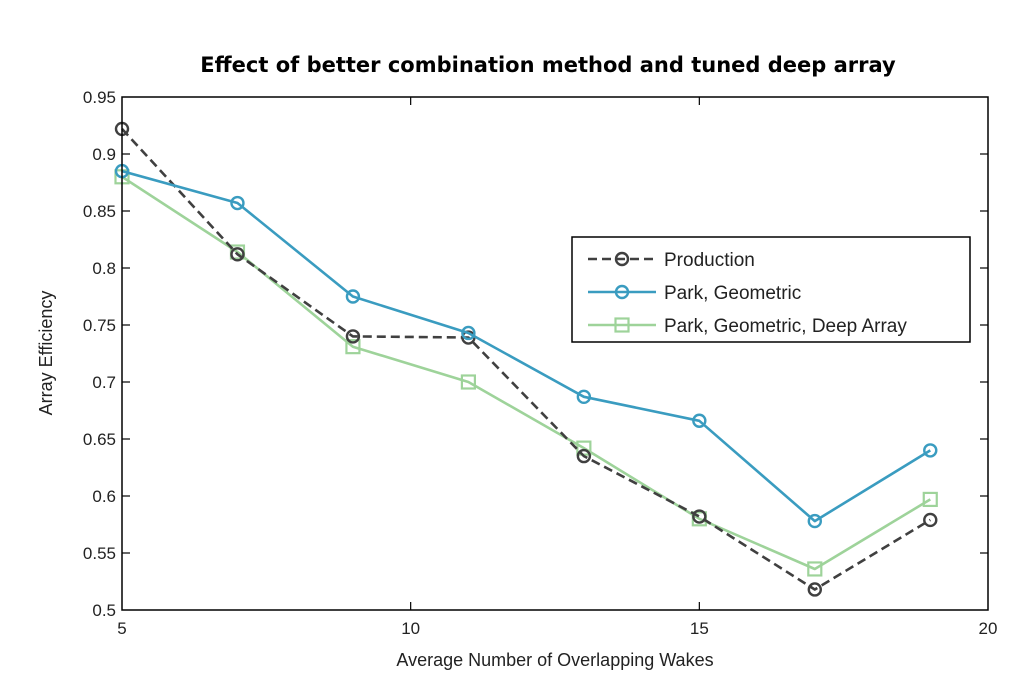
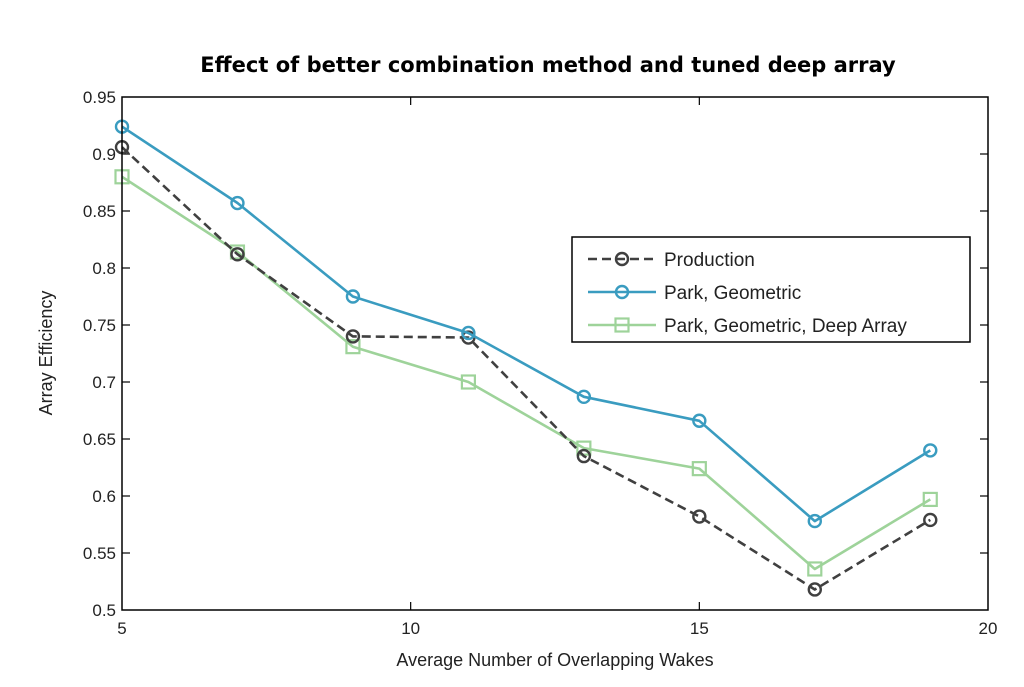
Production/5: 0.922 -> 0.906
Park, Geometric/5: 0.885 -> 0.924
Park, Geometric, Deep Array/15: 0.580 -> 0.624
